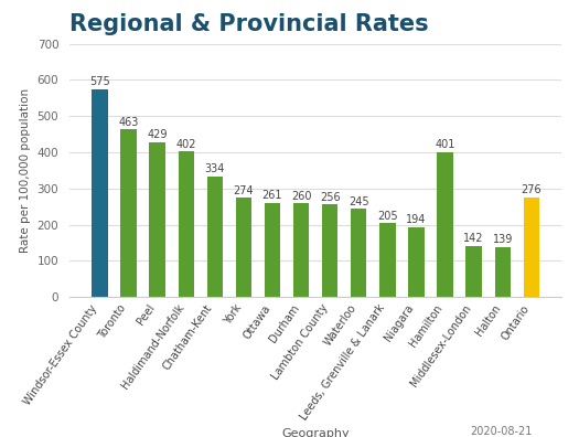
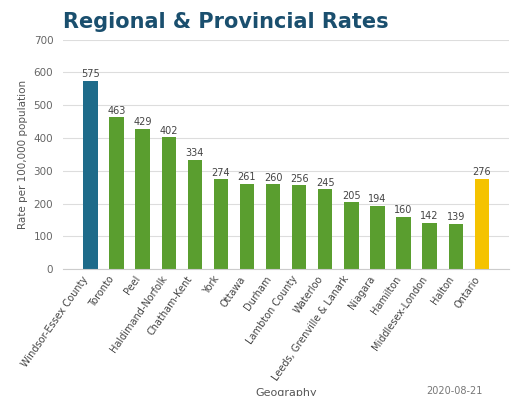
Hamilton: 401 -> 160
